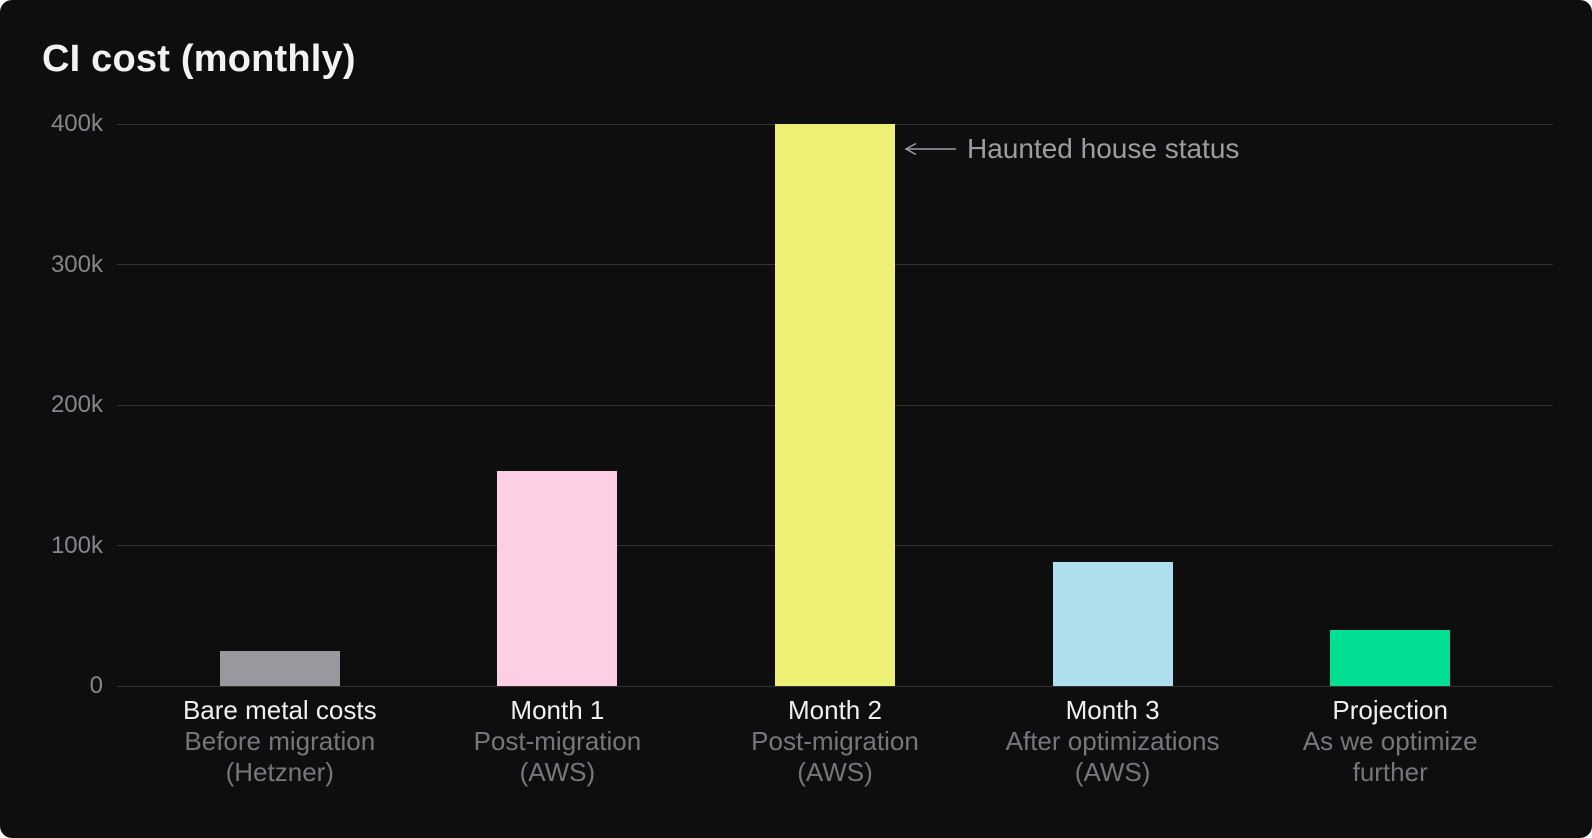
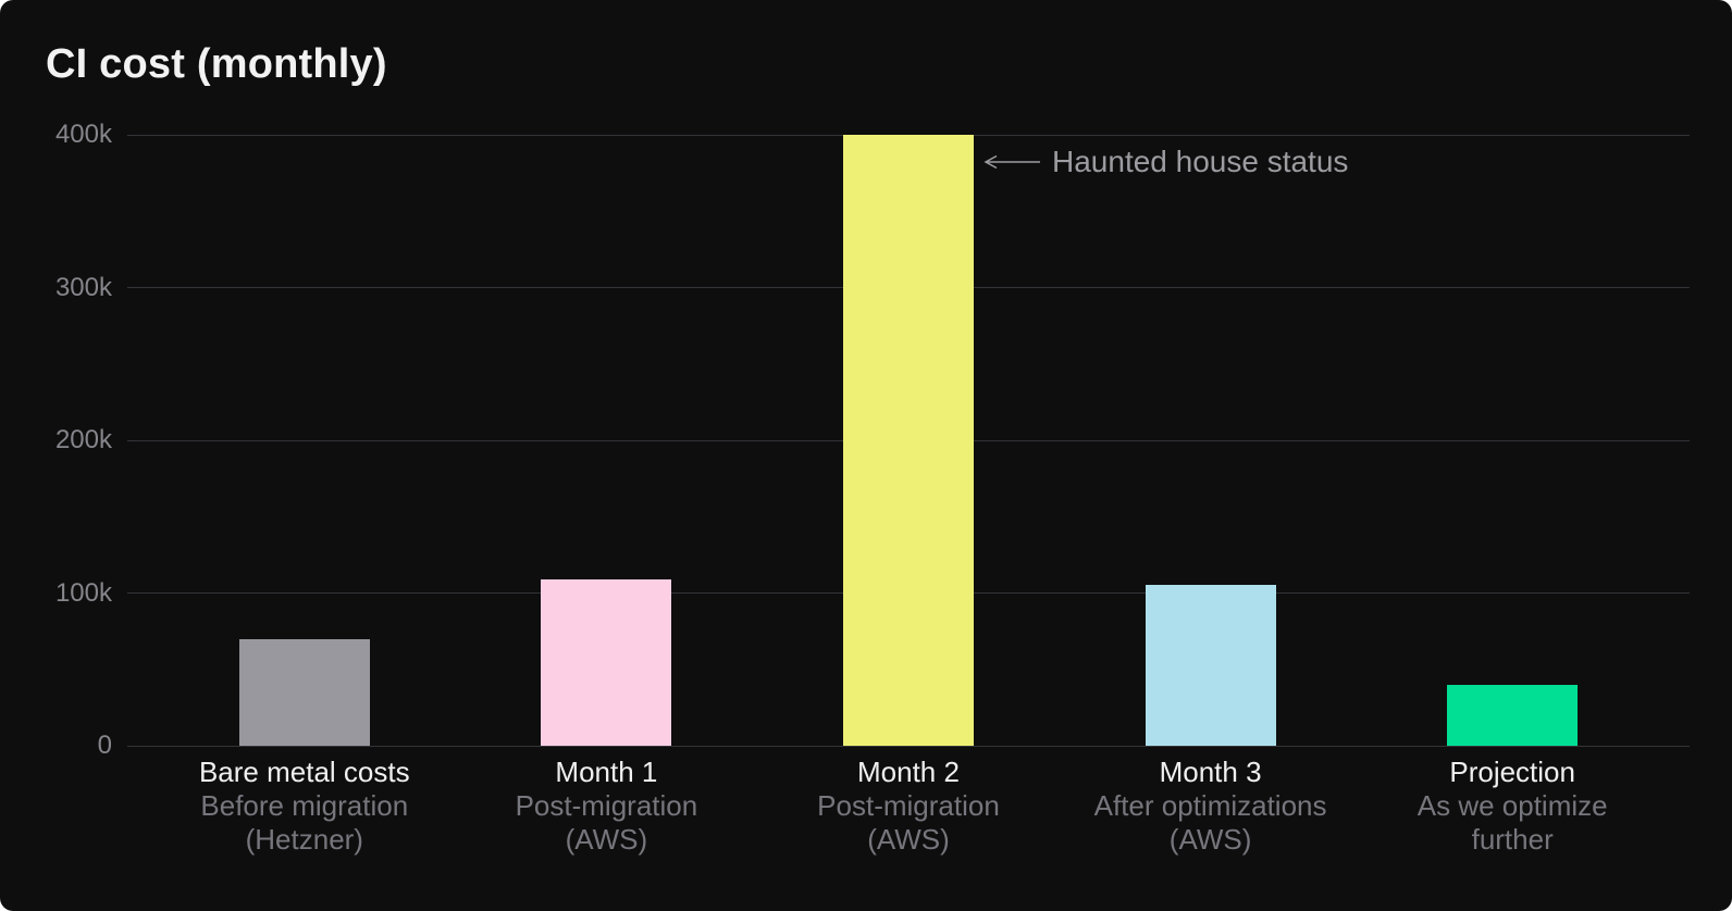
Bare metal costs: 25k -> 70k
Month 1: 153k -> 109k
Month 3: 88k -> 105k
